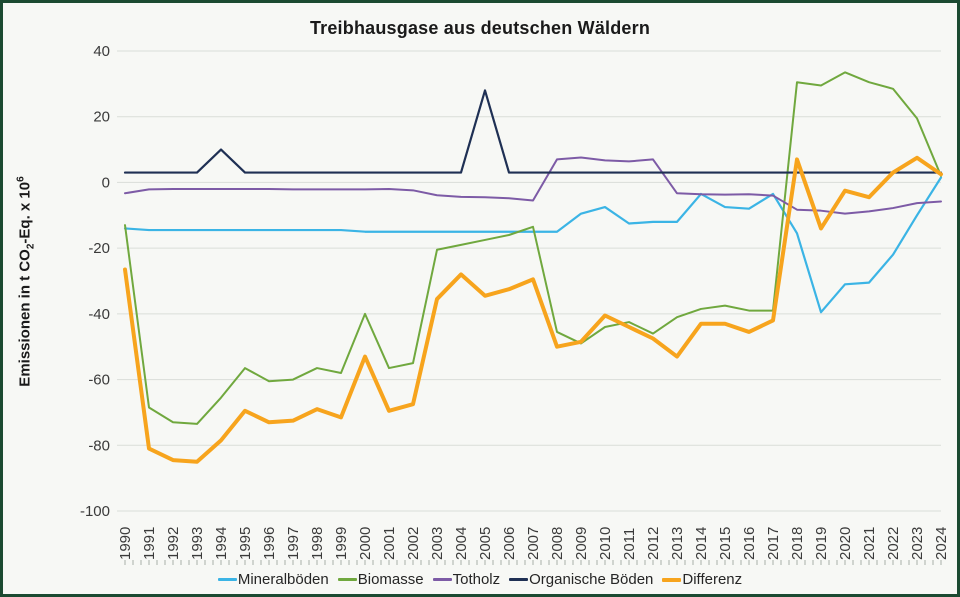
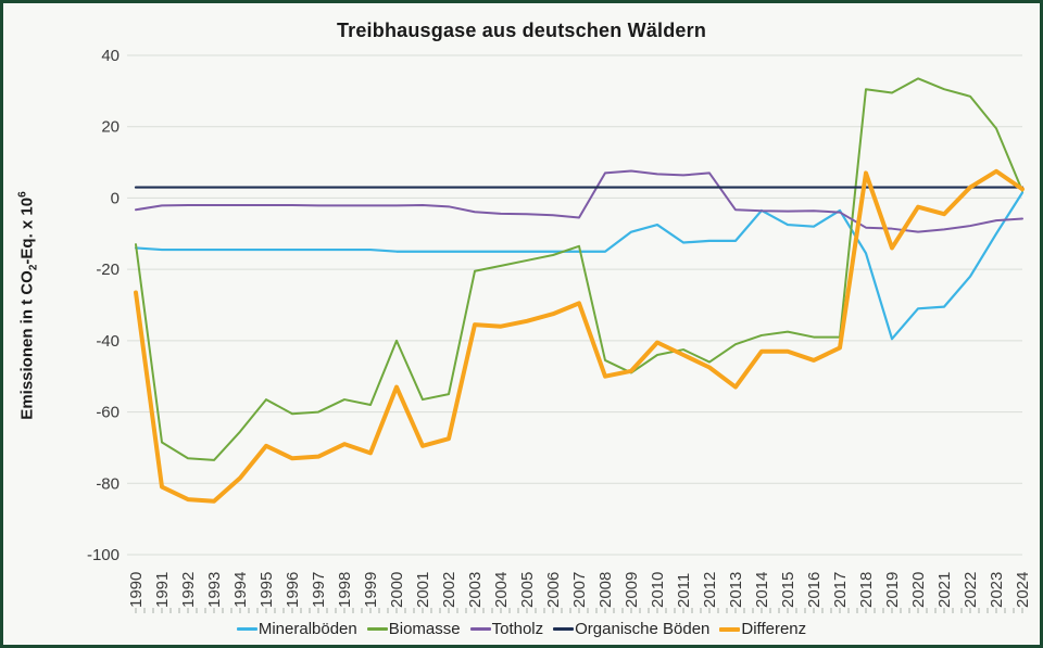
Organische Böden/1994: 10 -> 3
Differenz/2004: -28 -> -36
Organische Böden/2005: 28 -> 3
